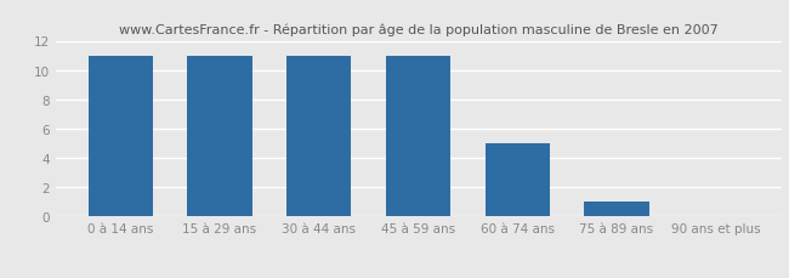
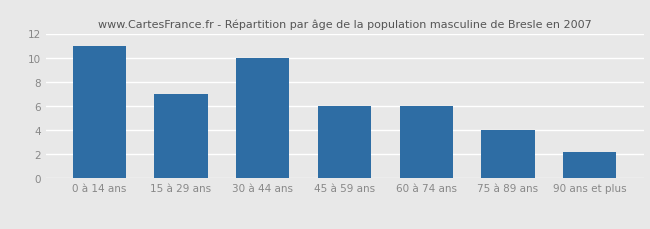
15 à 29 ans: 11.0 -> 7.0
30 à 44 ans: 11.0 -> 10.0
45 à 59 ans: 11.0 -> 6.0
60 à 74 ans: 5.0 -> 6.0
75 à 89 ans: 1.0 -> 4.0
90 ans et plus: 0.1 -> 2.2
